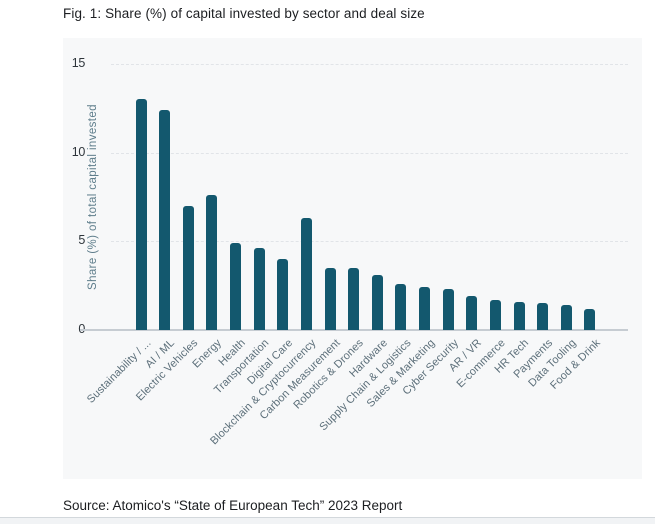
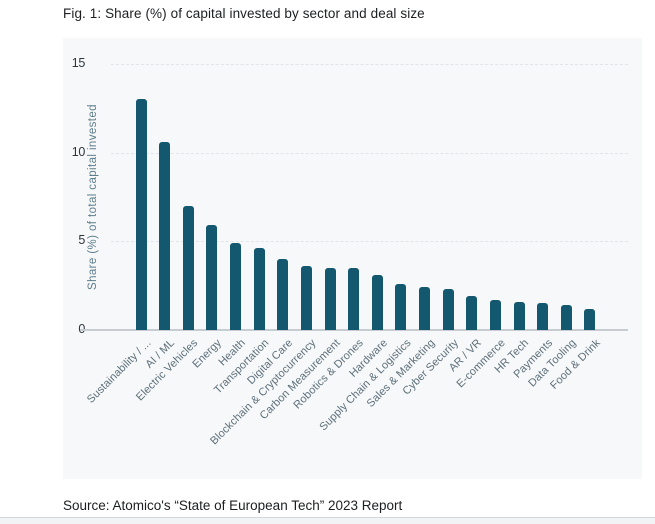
AI / ML: 12.4 -> 10.6
Energy: 7.6 -> 5.9
Blockchain & Cryptocurrency: 6.3 -> 3.6
